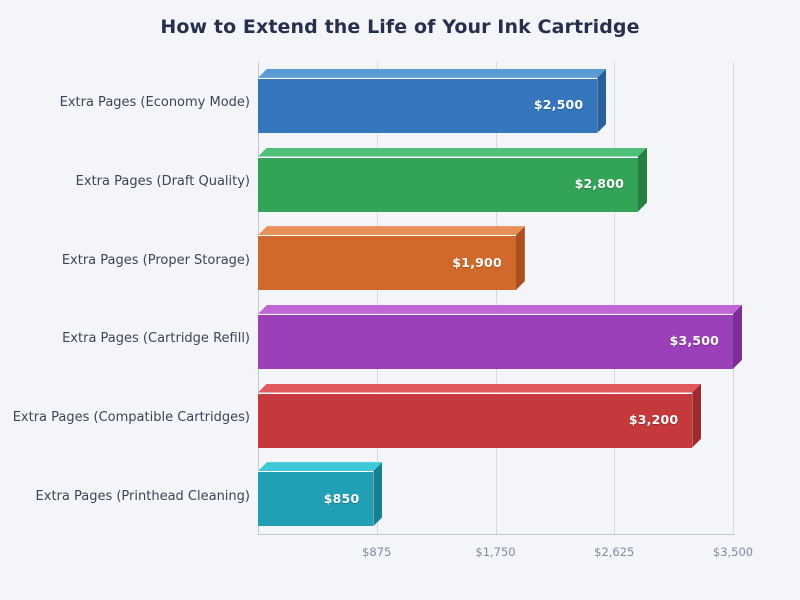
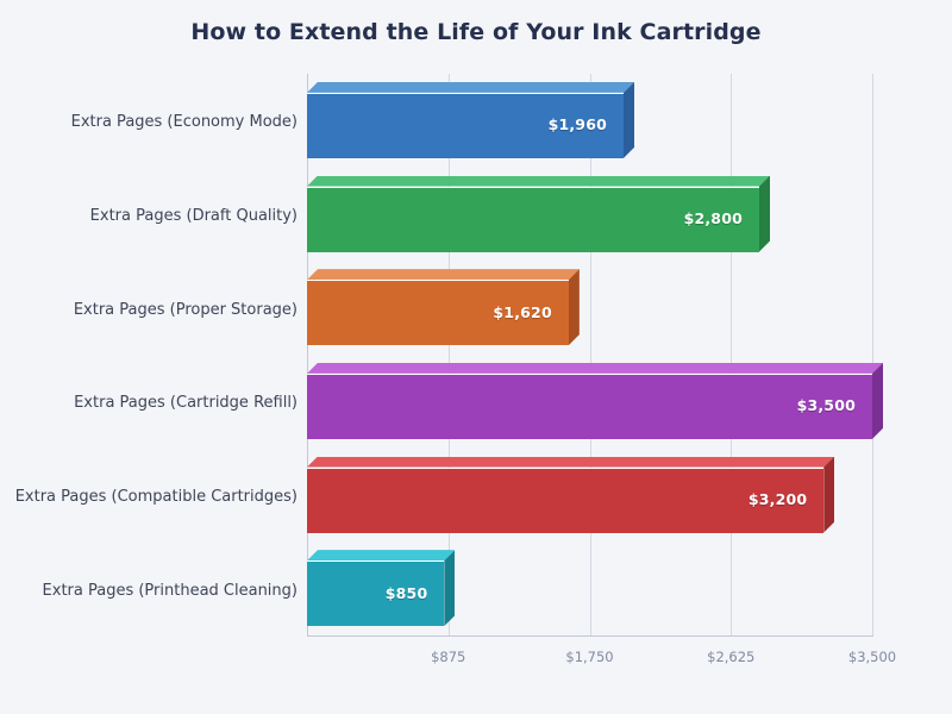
Extra Pages (Economy Mode): $2,500 -> $1,960
Extra Pages (Proper Storage): $1,900 -> $1,620
